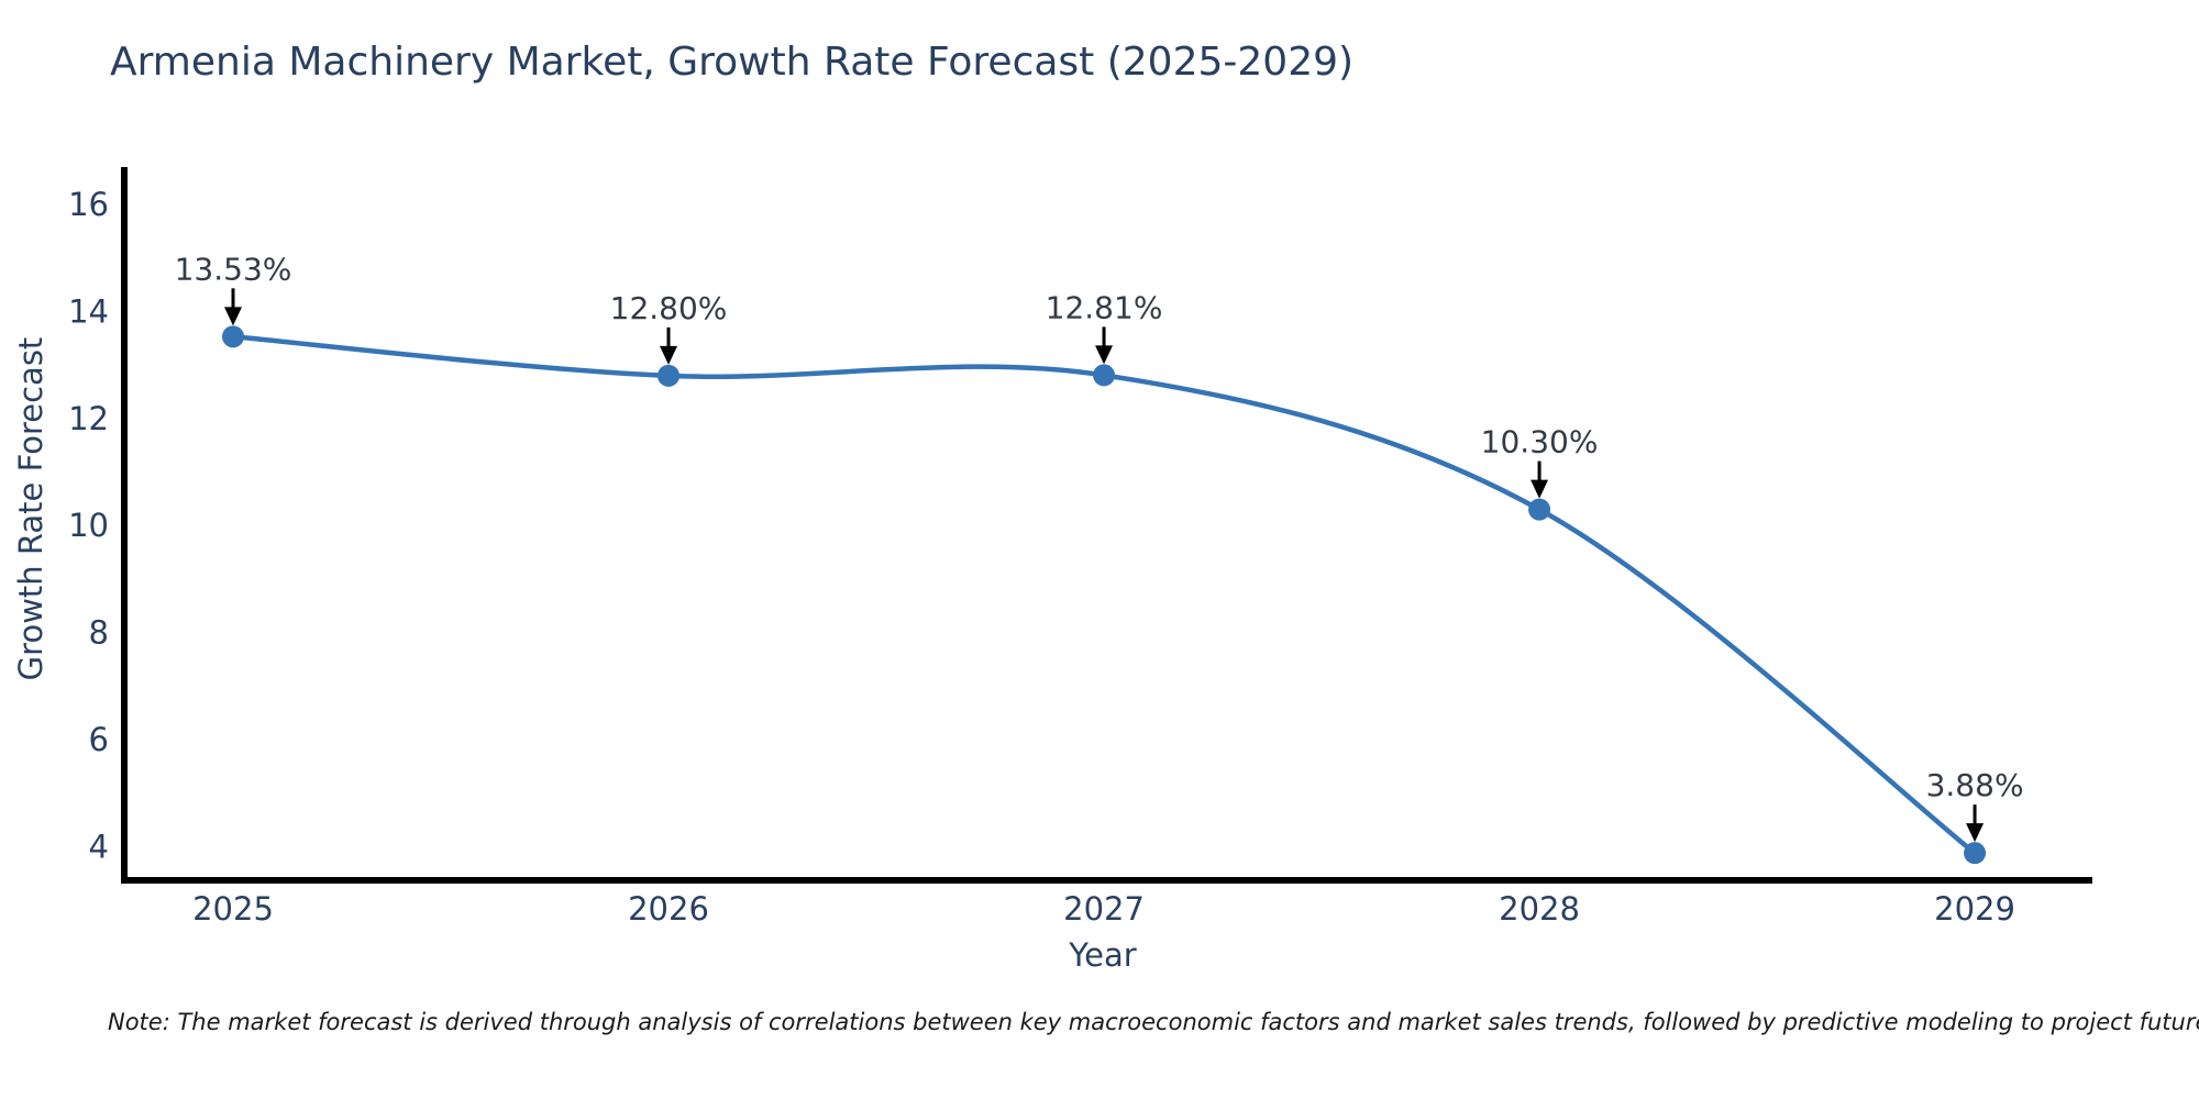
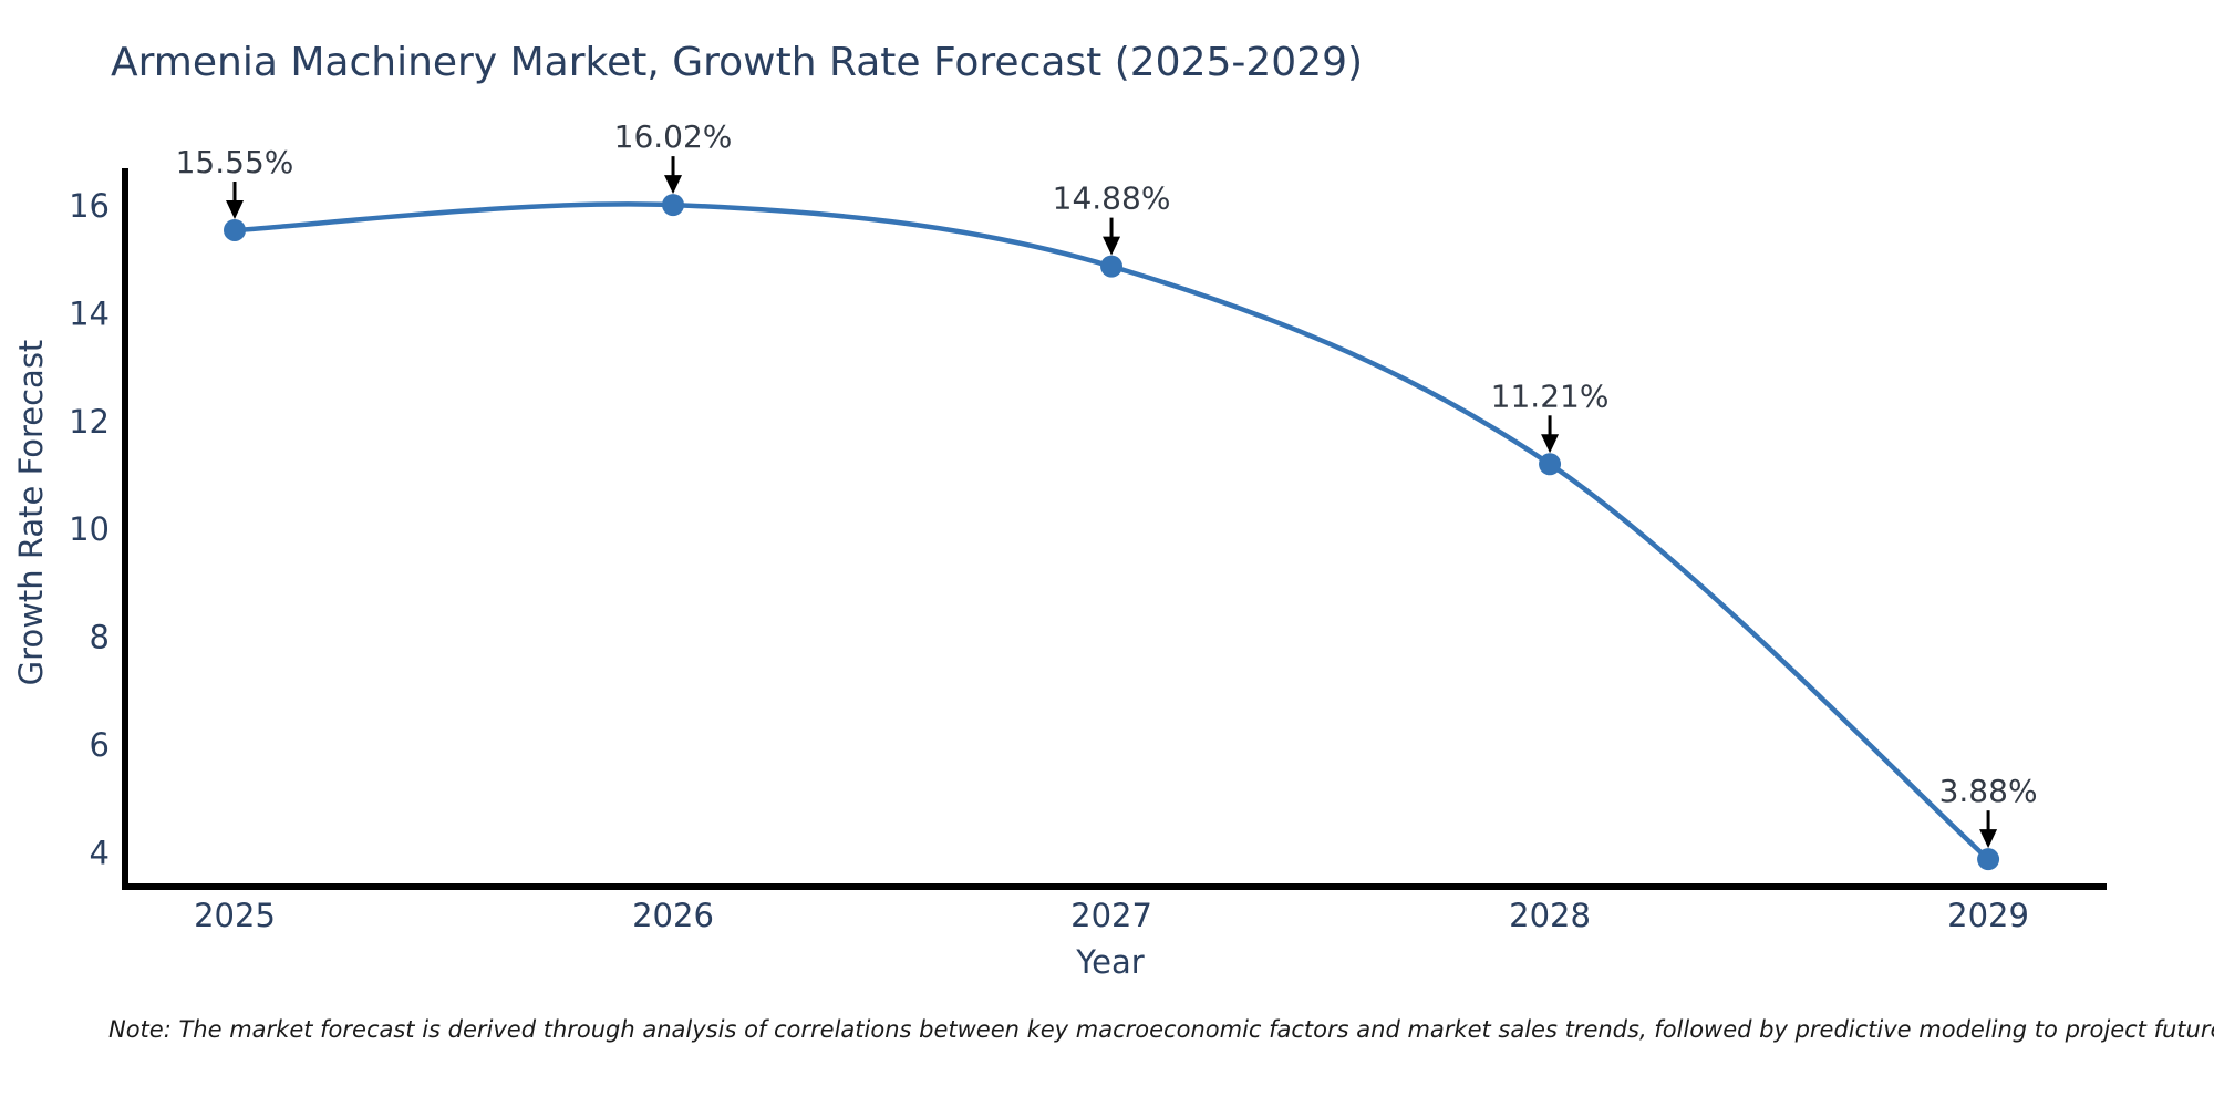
2025: 13.53% -> 15.55%
2026: 12.80% -> 16.02%
2027: 12.81% -> 14.88%
2028: 10.30% -> 11.21%
